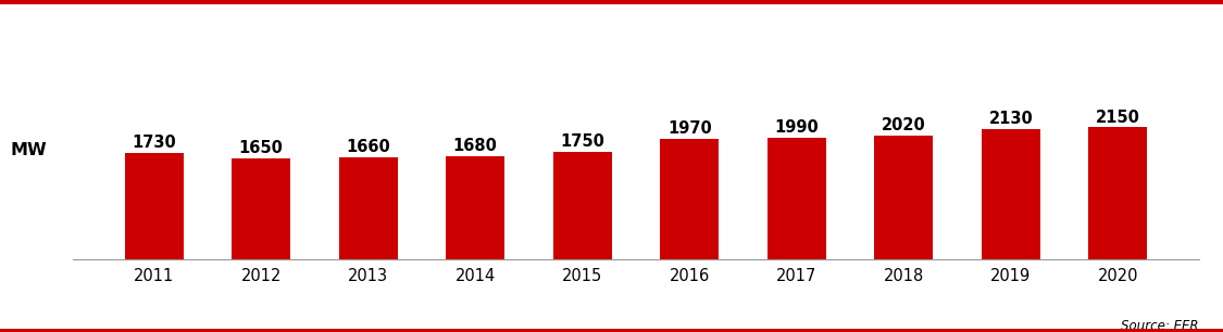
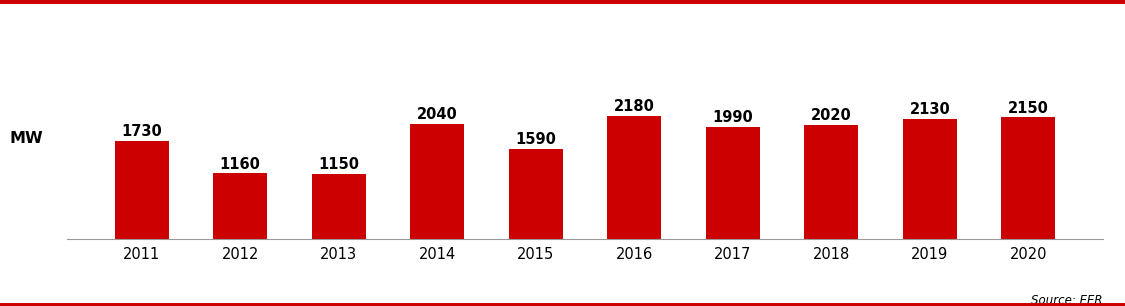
2012: 1650 -> 1160
2013: 1660 -> 1150
2014: 1680 -> 2040
2015: 1750 -> 1590
2016: 1970 -> 2180
